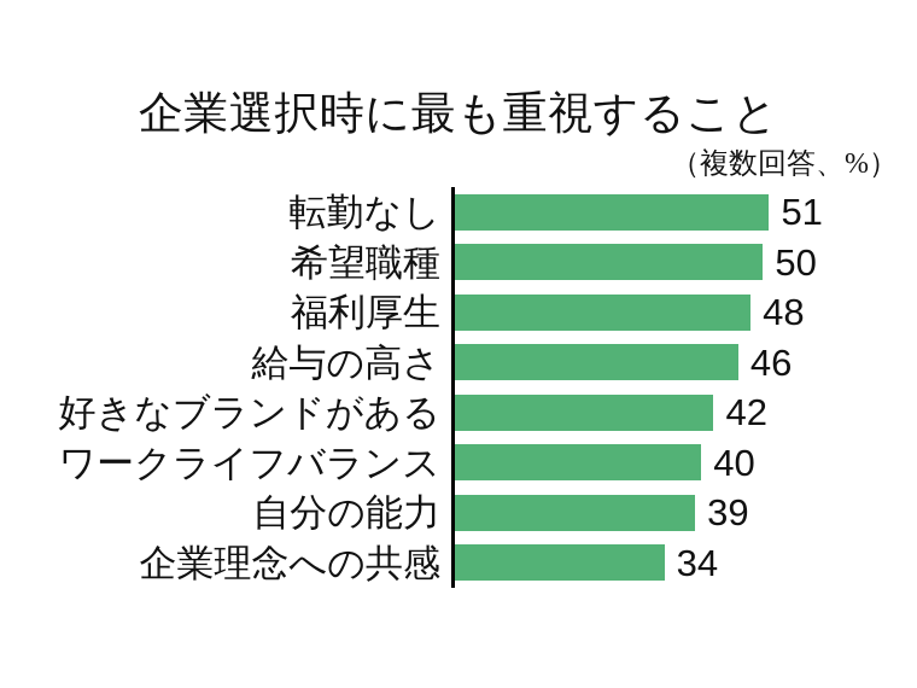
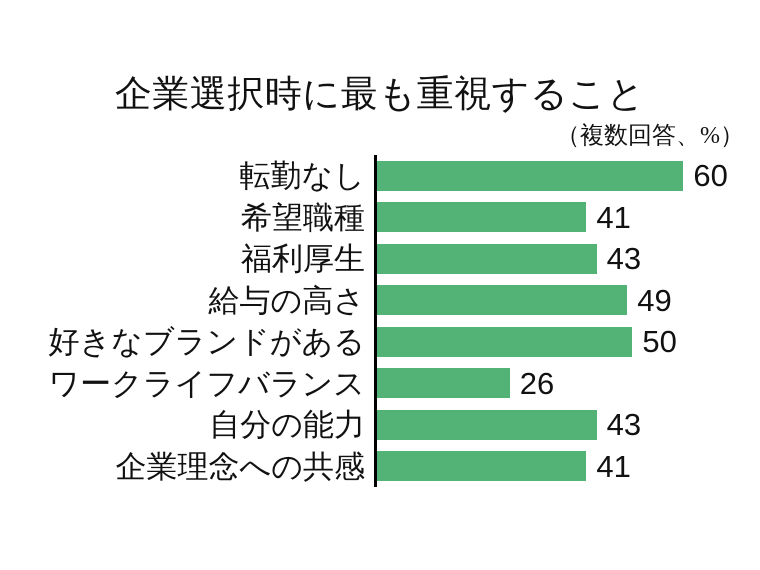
転勤なし: 51 -> 60
希望職種: 50 -> 41
福利厚生: 48 -> 43
給与の高さ: 46 -> 49
好きなブランドがある: 42 -> 50
ワークライフバランス: 40 -> 26
自分の能力: 39 -> 43
企業理念への共感: 34 -> 41
